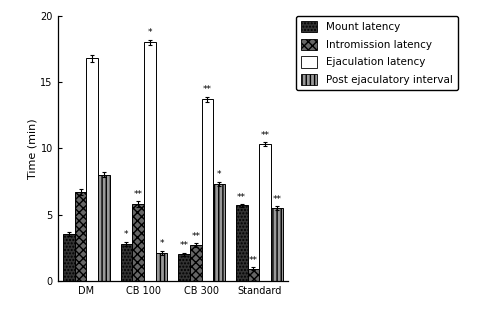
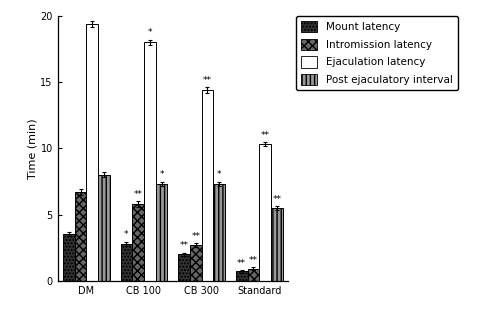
Ejaculation latency/DM: 16.8 -> 19.4
Post ejaculatory interval/CB 100: 2.1 -> 7.3
Ejaculation latency/CB 300: 13.7 -> 14.4
Mount latency/Standard: 5.7 -> 0.7
